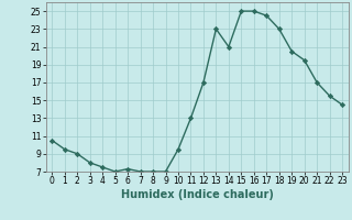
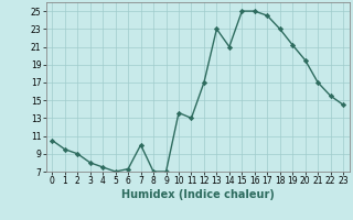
7: 7.0 -> 10.0
10: 9.5 -> 13.6
19: 20.5 -> 21.2
